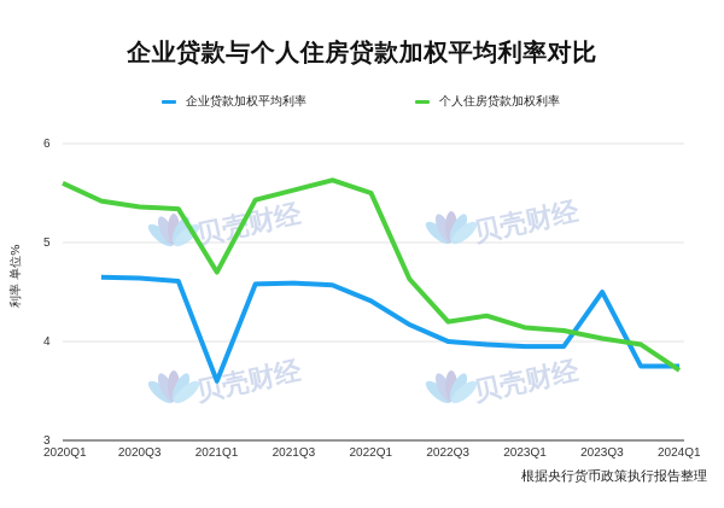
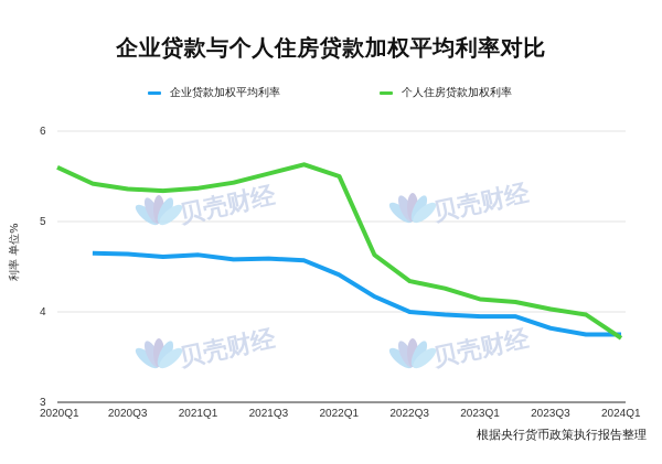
企业贷款加权平均利率/2021Q1: 3.6 -> 4.6
个人住房贷款加权利率/2021Q1: 4.7 -> 5.4
个人住房贷款加权利率/2022Q3: 4.2 -> 4.3
企业贷款加权平均利率/2023Q3: 4.5 -> 3.8
